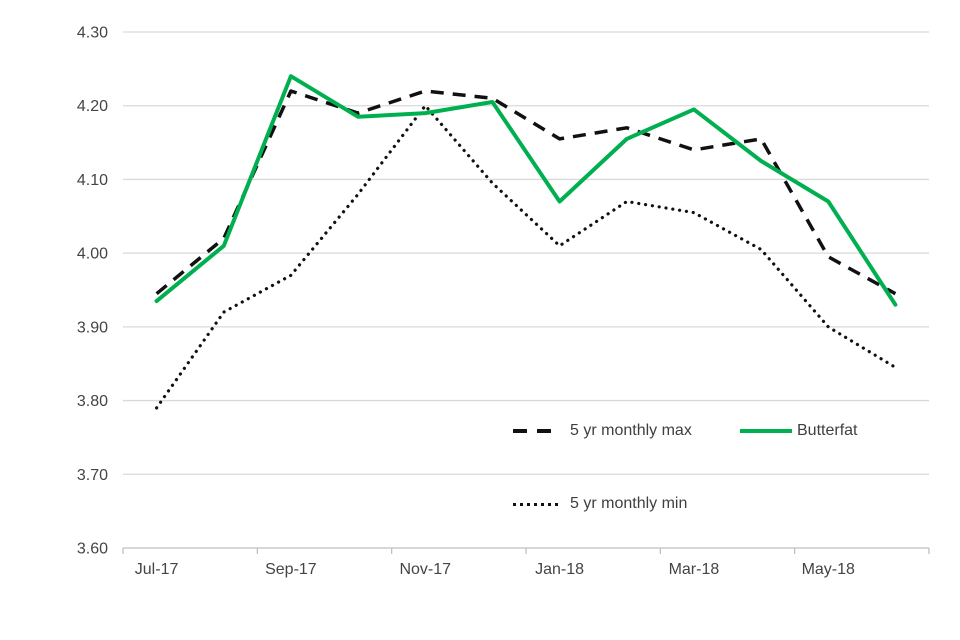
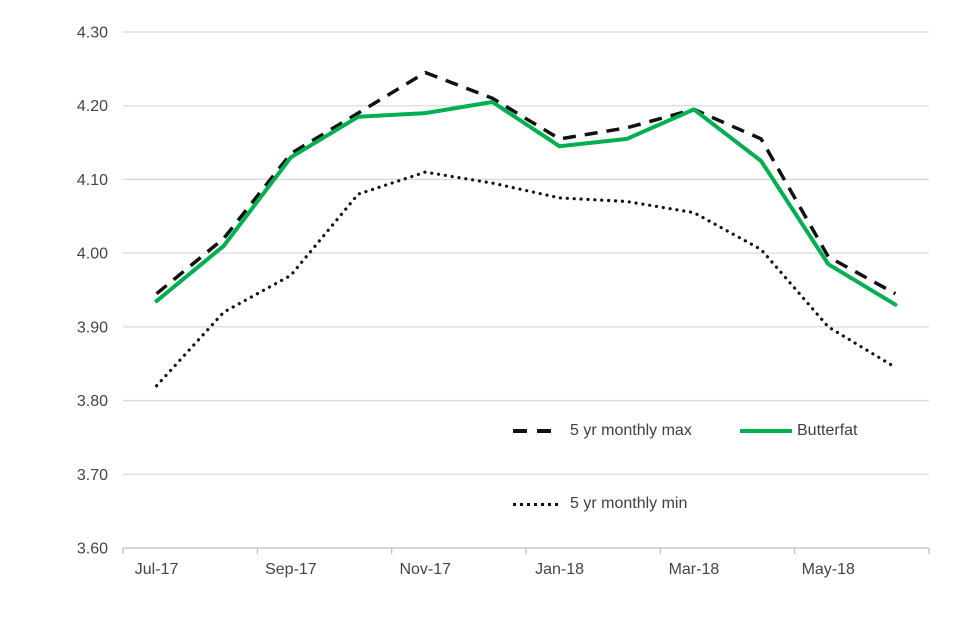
5 yr monthly min/Jul-17: 3.79 -> 3.82
5 yr monthly max/Sep-17: 4.22 -> 4.13
Butterfat/Sep-17: 4.24 -> 4.13
5 yr monthly max/Nov-17: 4.22 -> 4.25
5 yr monthly min/Nov-17: 4.20 -> 4.11
Butterfat/Jan-18: 4.07 -> 4.14
5 yr monthly min/Jan-18: 4.01 -> 4.08
5 yr monthly max/Mar-18: 4.14 -> 4.20
Butterfat/May-18: 4.07 -> 3.98
